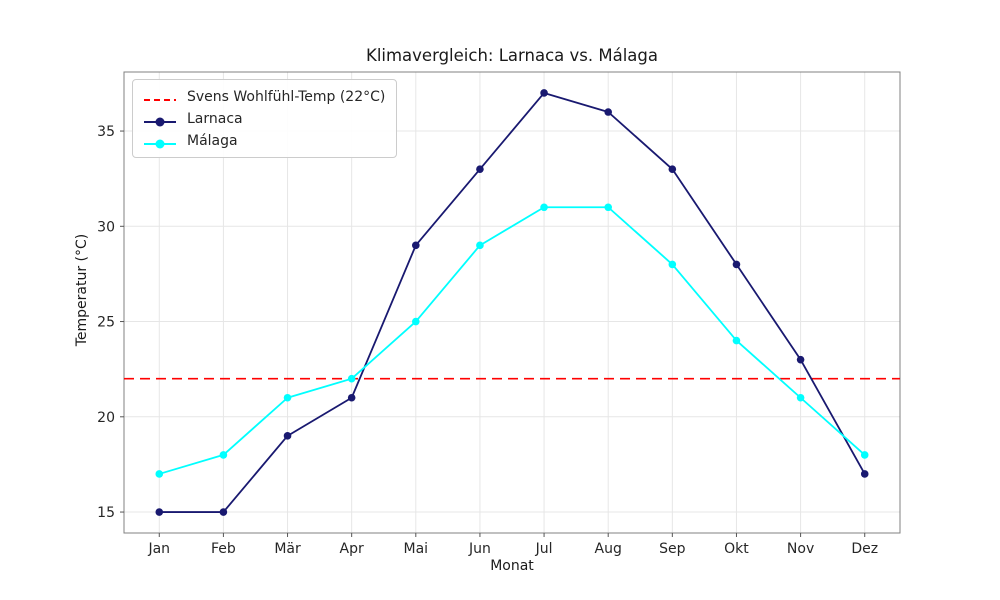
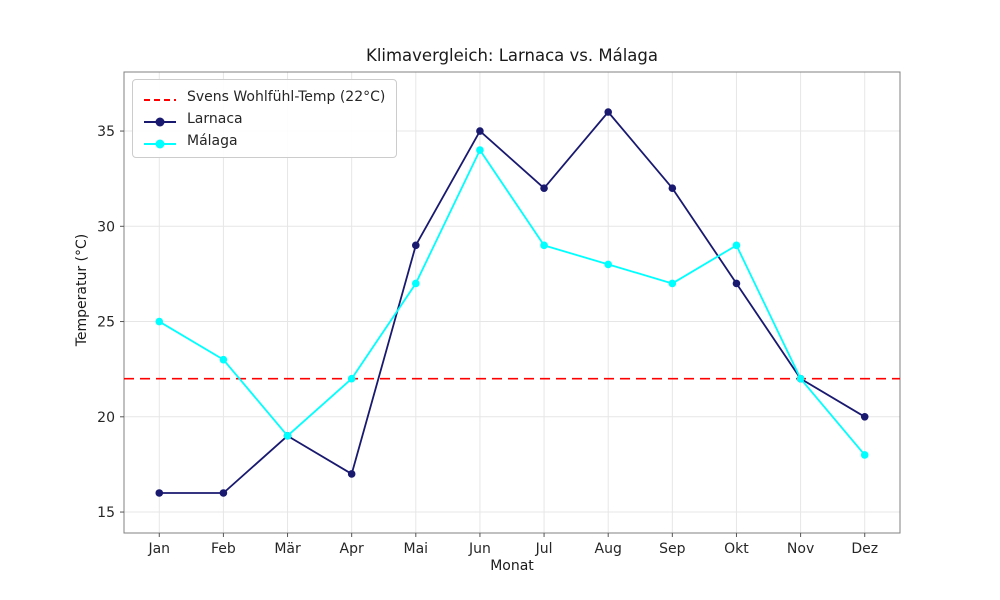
Larnaca/Jan: 15 -> 16
Málaga/Jan: 17 -> 25
Larnaca/Feb: 15 -> 16
Málaga/Feb: 18 -> 23
Málaga/Mär: 21 -> 19
Larnaca/Apr: 21 -> 17
Málaga/Mai: 25 -> 27
Larnaca/Jun: 33 -> 35
Málaga/Jun: 29 -> 34
Larnaca/Jul: 37 -> 32
Málaga/Jul: 31 -> 29
Málaga/Aug: 31 -> 28
Larnaca/Sep: 33 -> 32
Málaga/Sep: 28 -> 27
Larnaca/Okt: 28 -> 27
Málaga/Okt: 24 -> 29
Larnaca/Nov: 23 -> 22
Málaga/Nov: 21 -> 22
Larnaca/Dez: 17 -> 20
